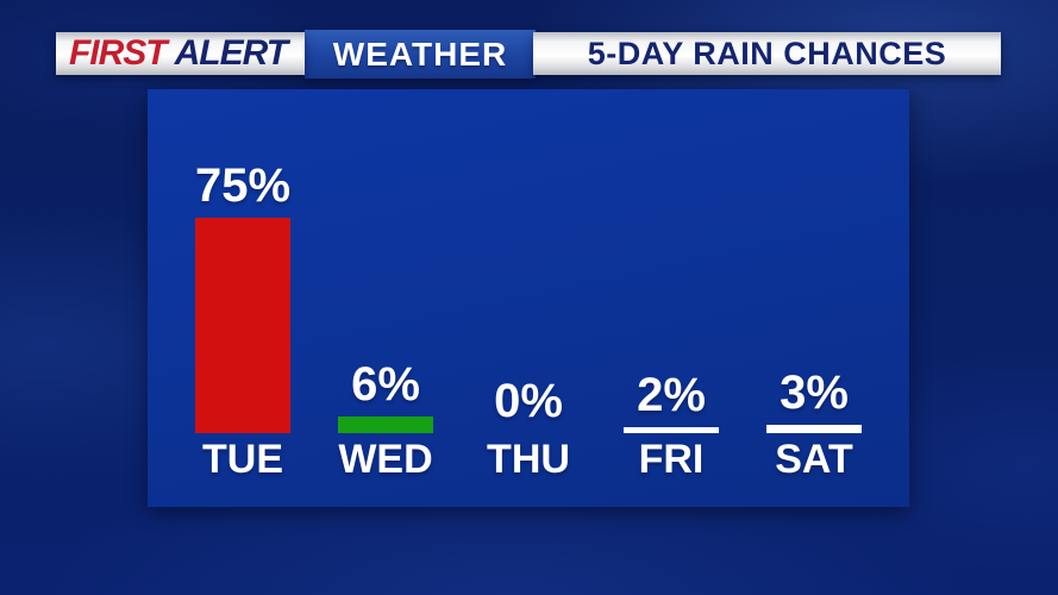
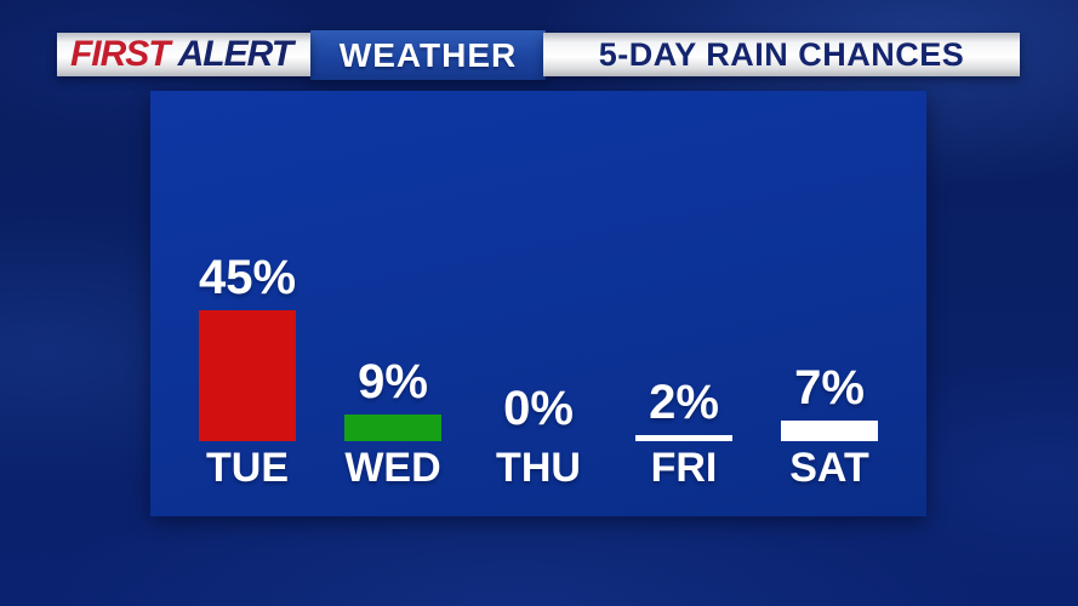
TUE: 75% -> 45%
WED: 6% -> 9%
SAT: 3% -> 7%
